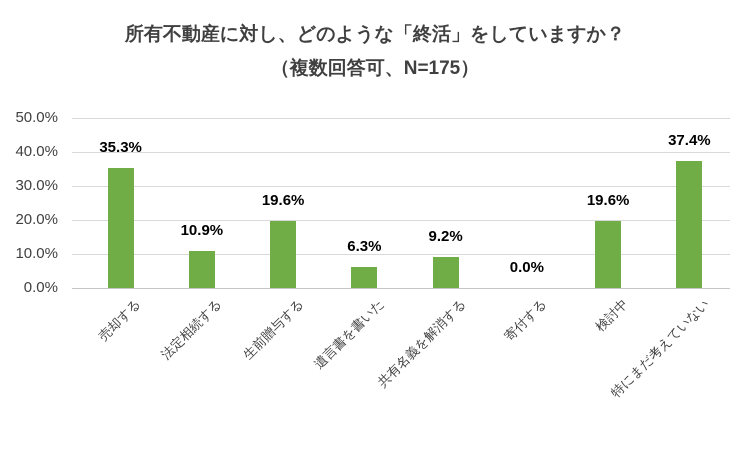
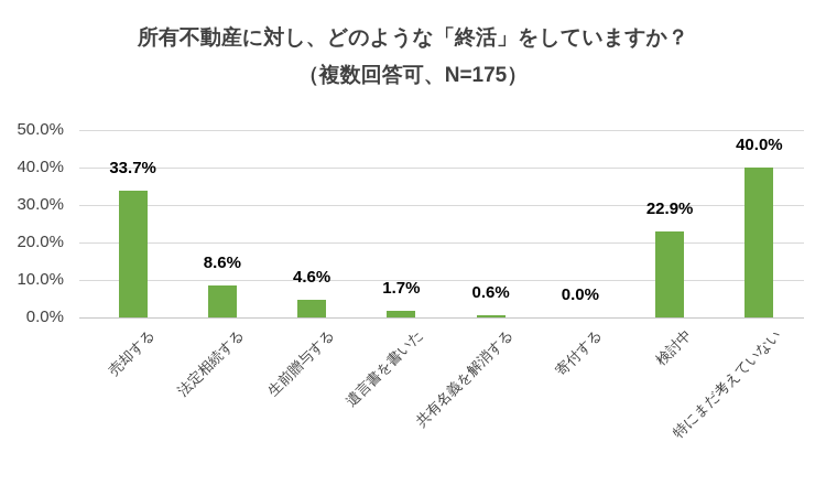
売却する: 35.3% -> 33.7%
法定相続する: 10.9% -> 8.6%
生前贈与する: 19.6% -> 4.6%
遺言書を書いた: 6.3% -> 1.7%
共有名義を解消する: 9.2% -> 0.6%
検討中: 19.6% -> 22.9%
特にまだ考えていない: 37.4% -> 40.0%
